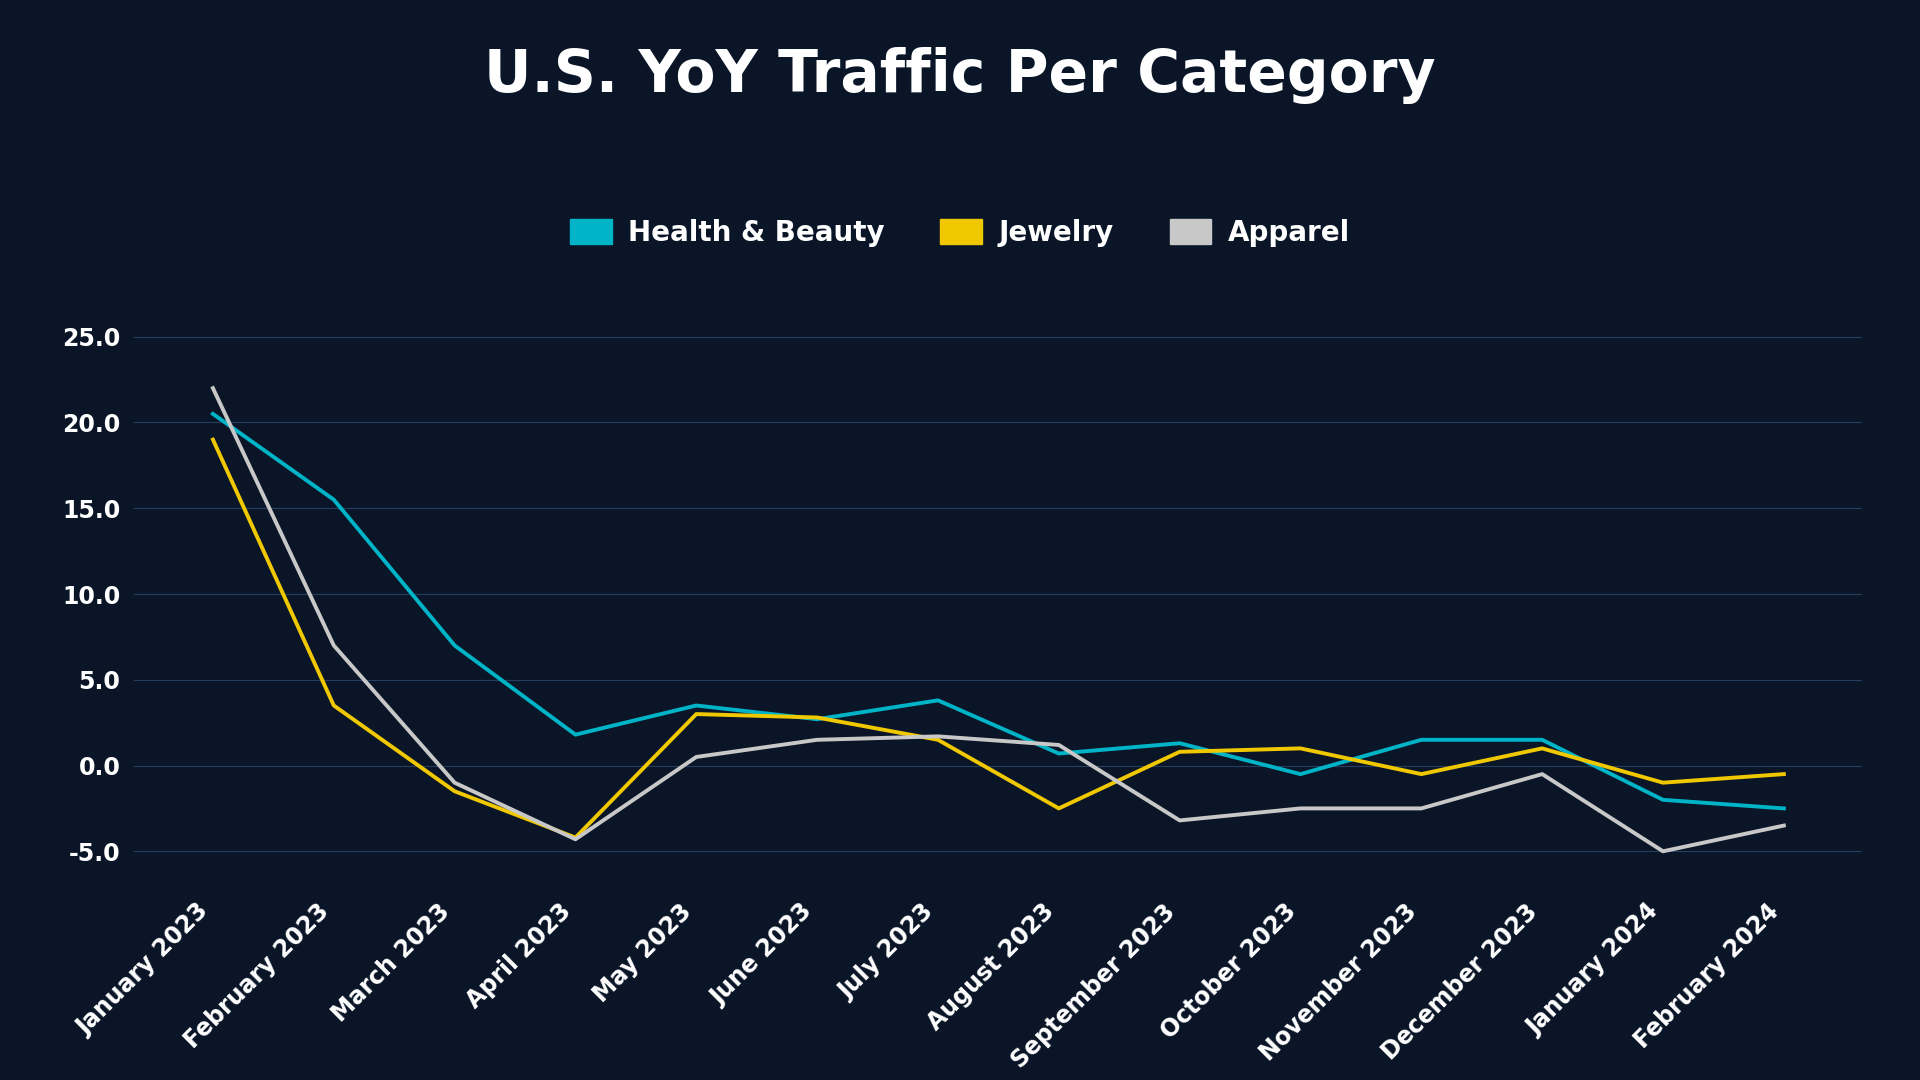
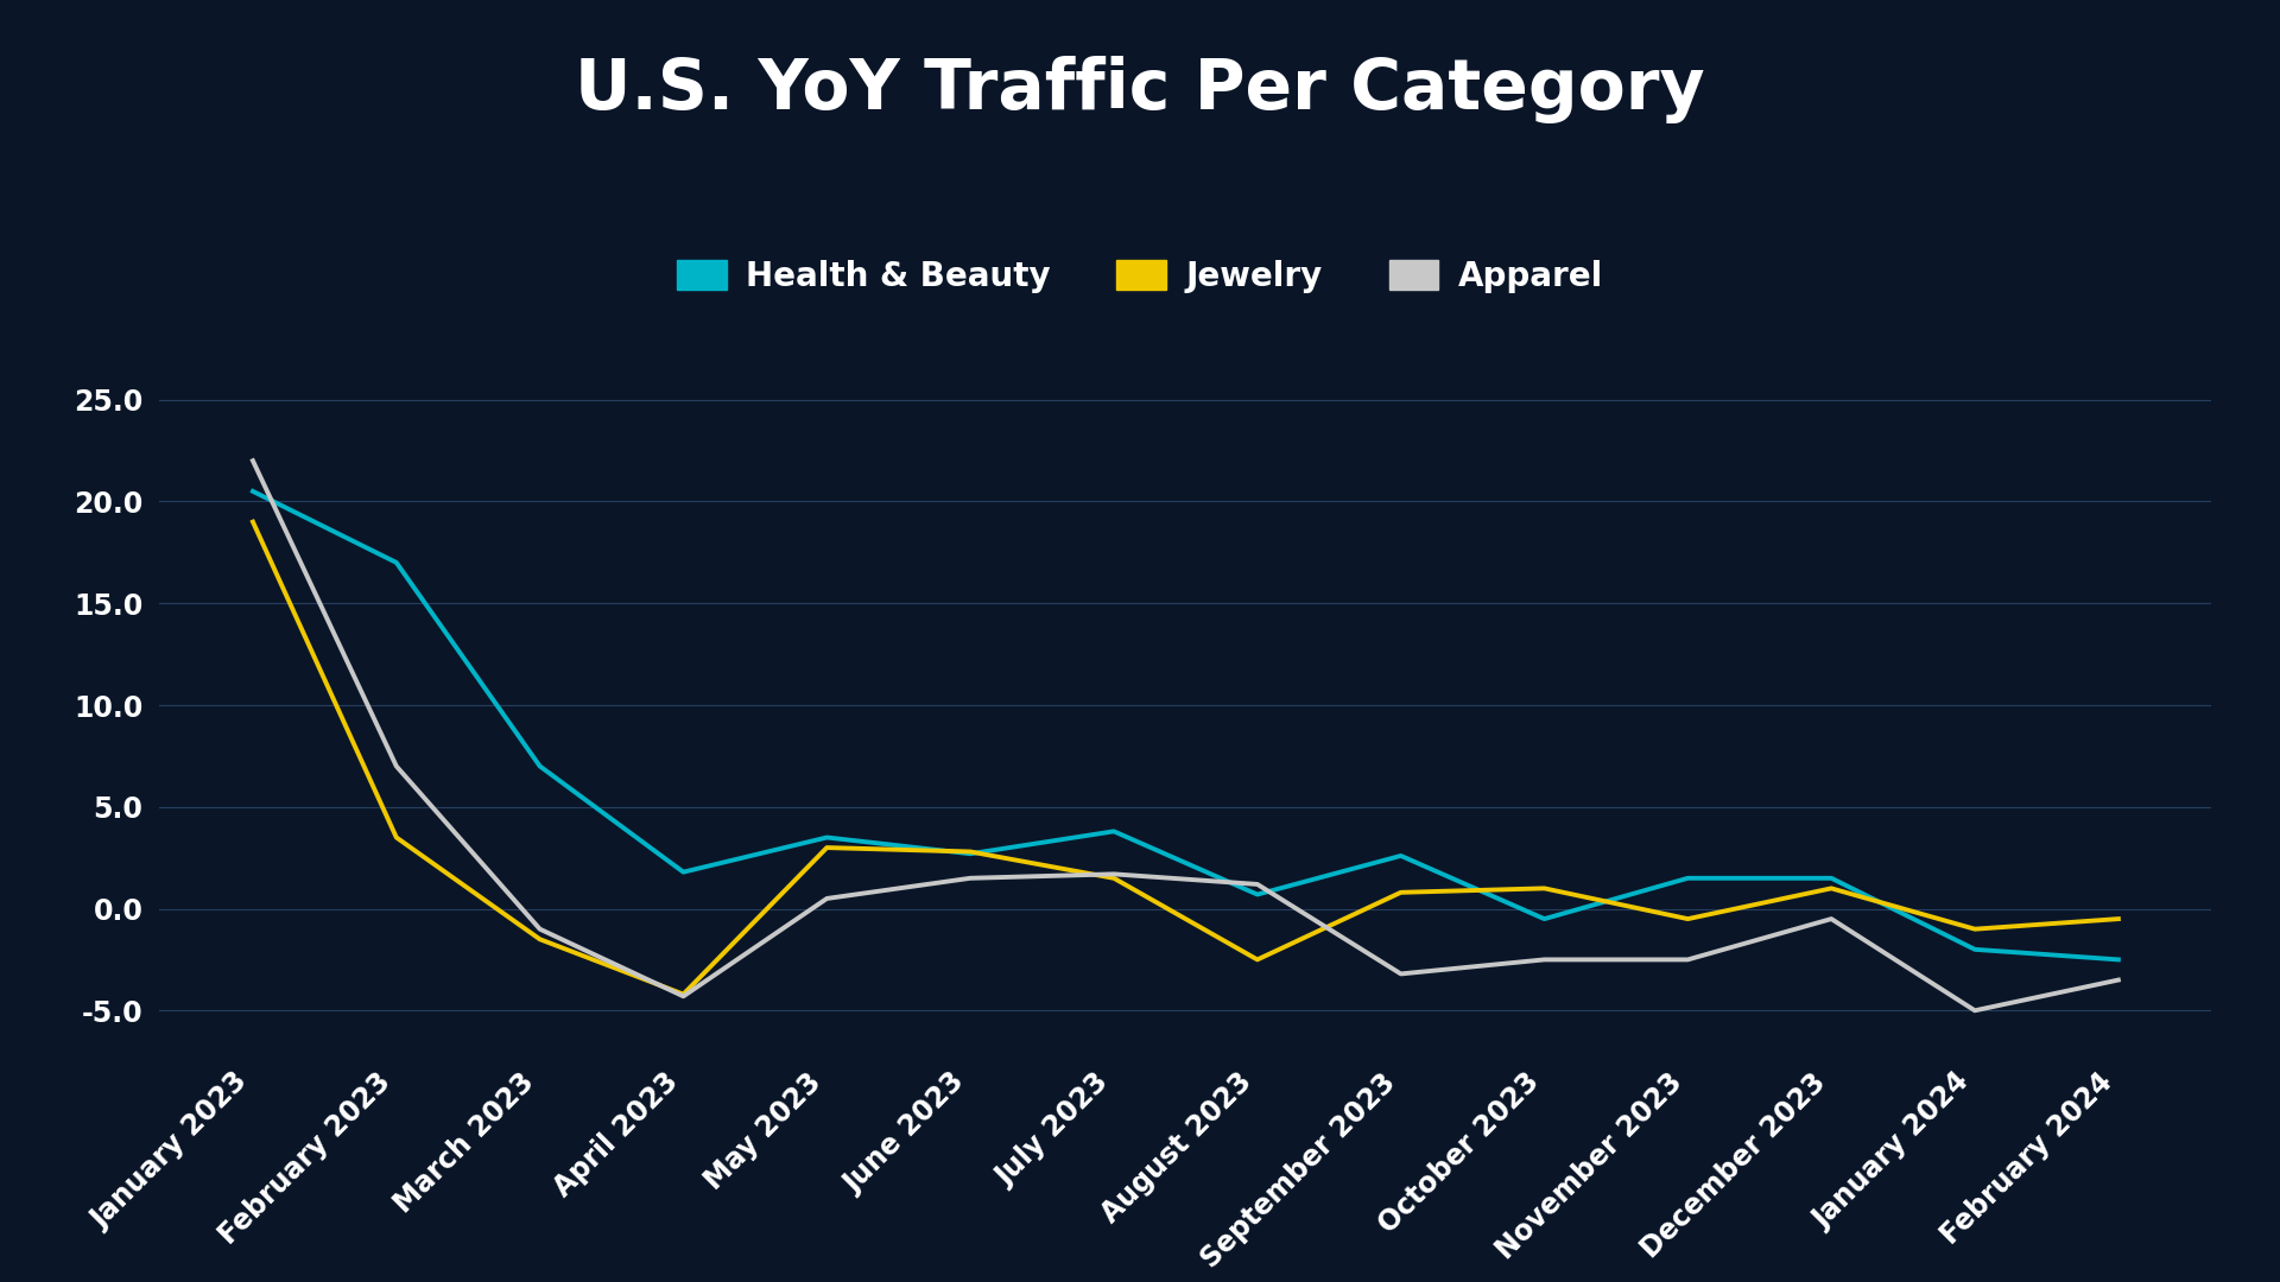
Health & Beauty/February 2023: 15.5 -> 17.0
Health & Beauty/September 2023: 1.3 -> 2.6
